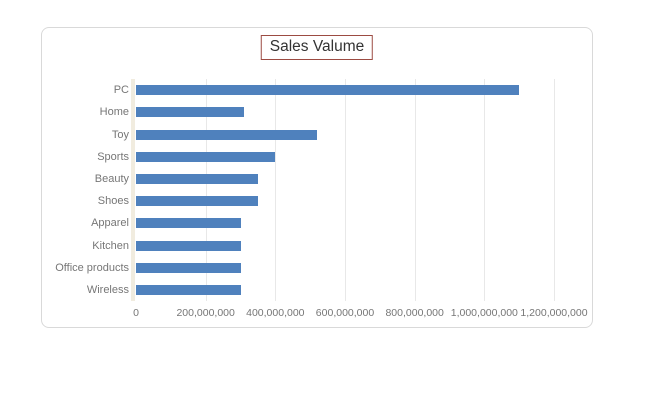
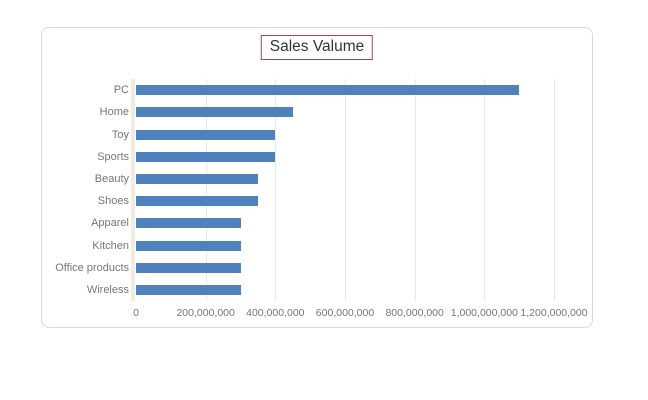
Home: 310000000 -> 450000000
Toy: 520000000 -> 400000000
